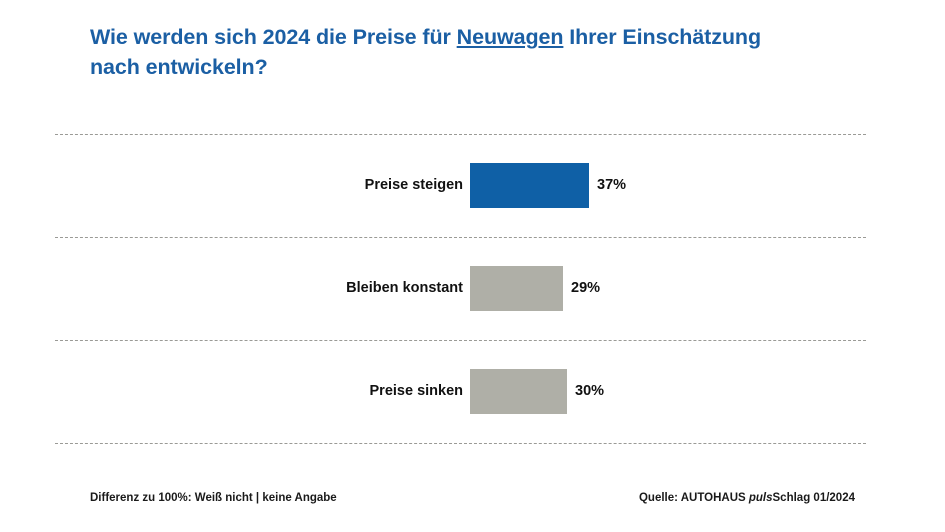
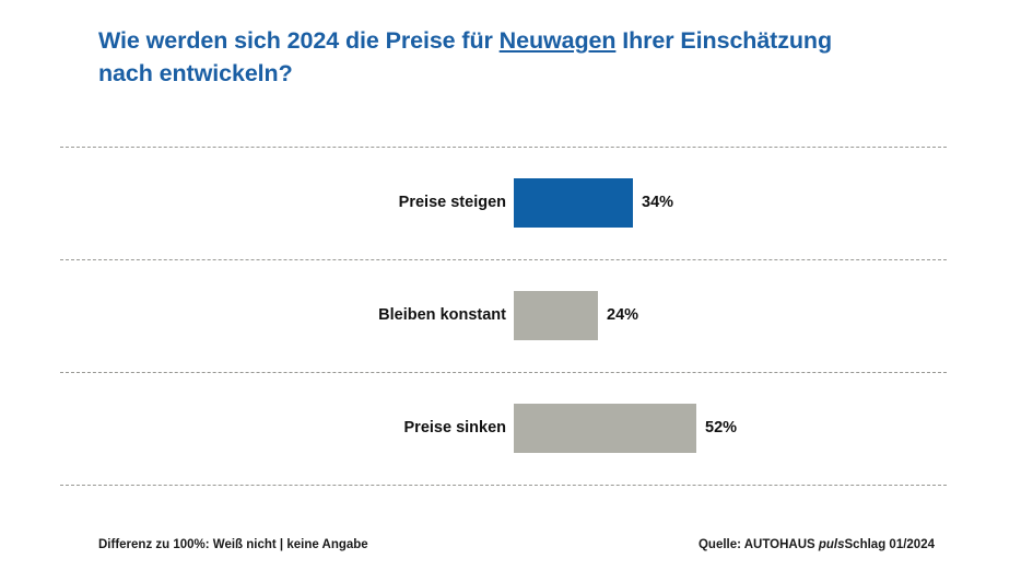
Preise steigen: 37% -> 34%
Bleiben konstant: 29% -> 24%
Preise sinken: 30% -> 52%
